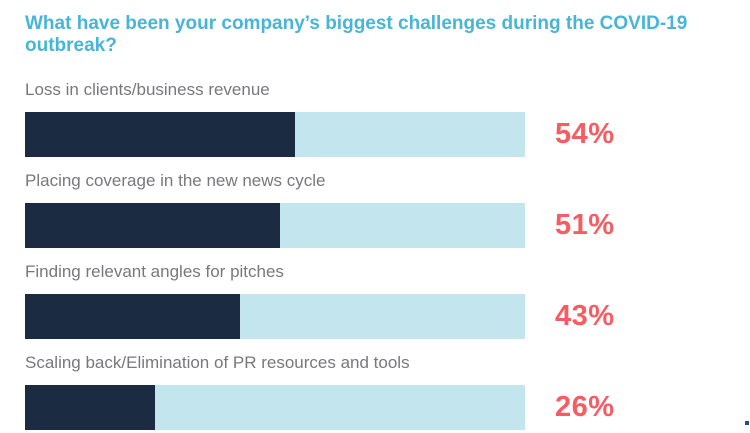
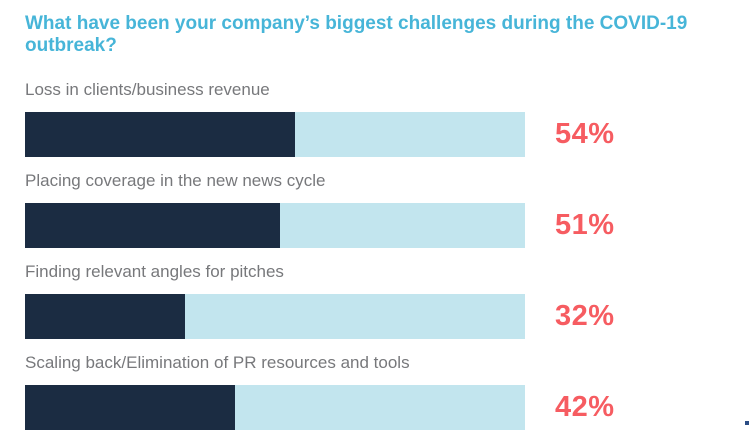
Finding relevant angles for pitches: 43% -> 32%
Scaling back/Elimination of PR resources and tools: 26% -> 42%
